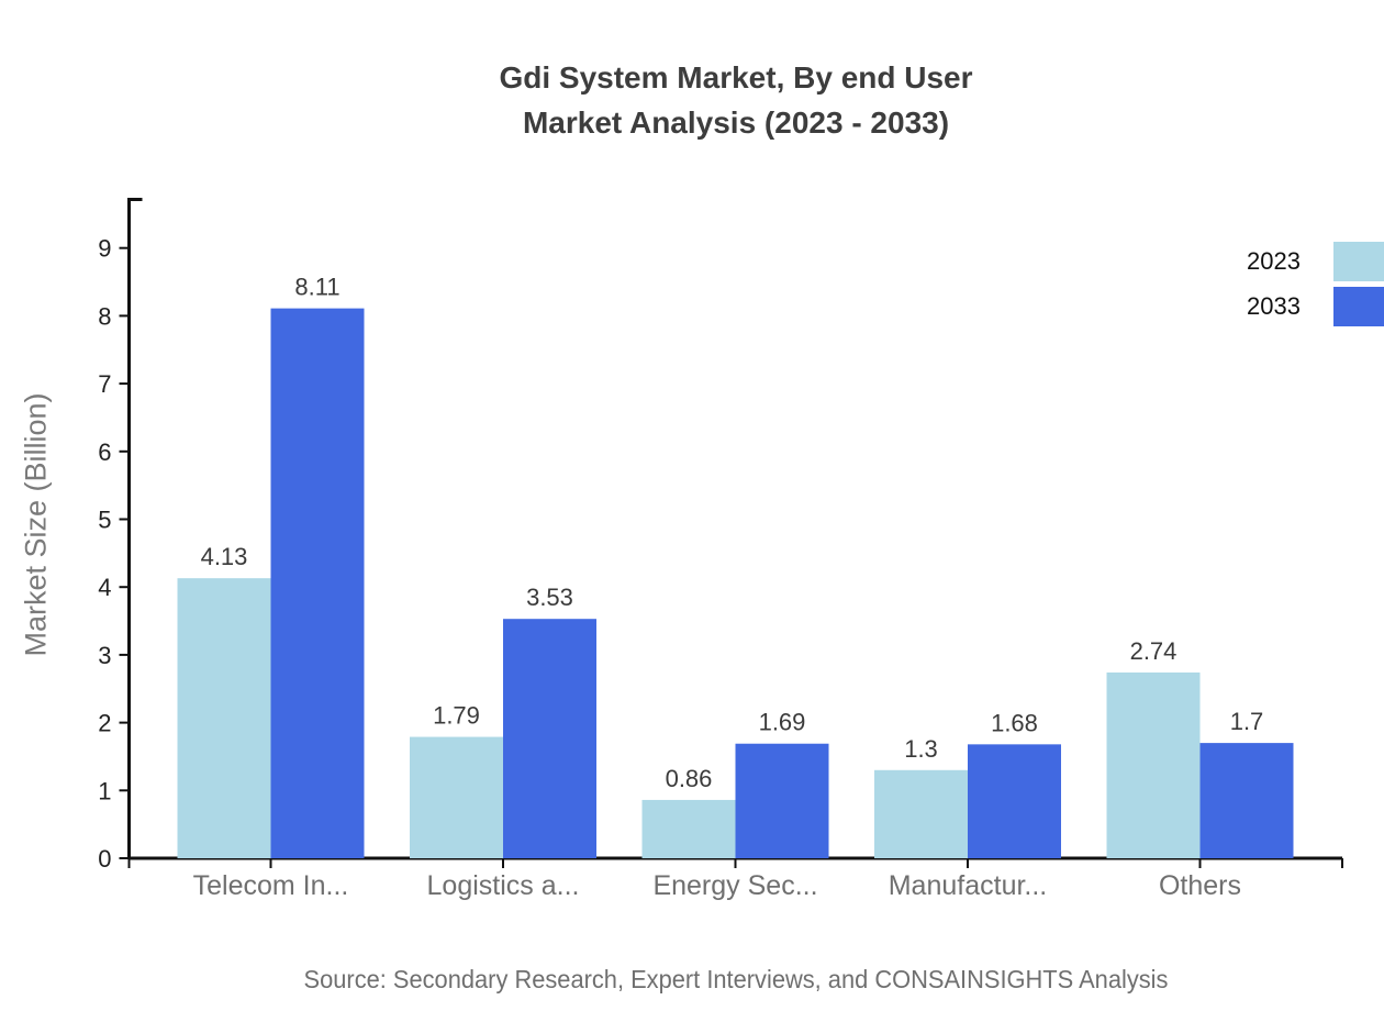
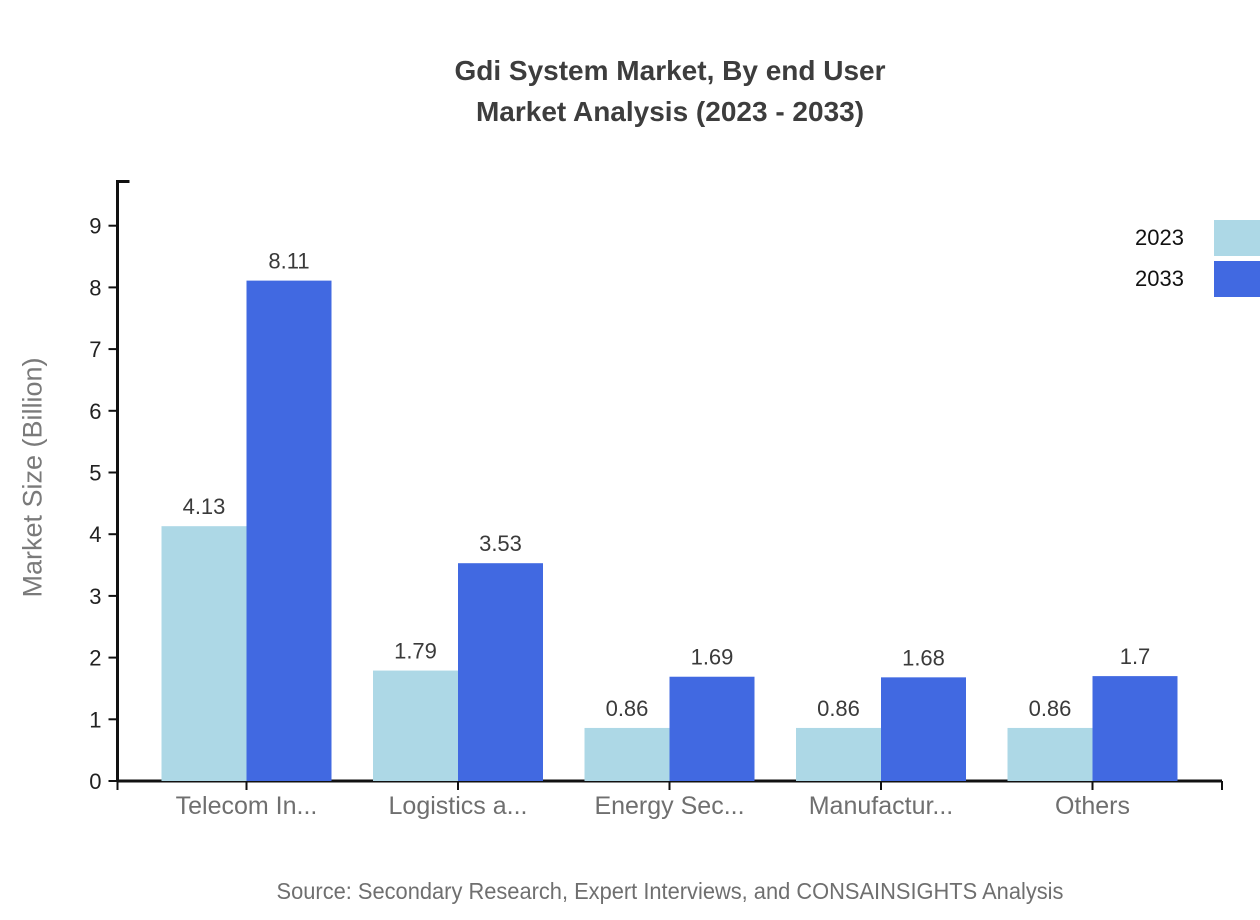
2023/Manufactur...: 1.3 -> 0.86
2023/Others: 2.74 -> 0.86
